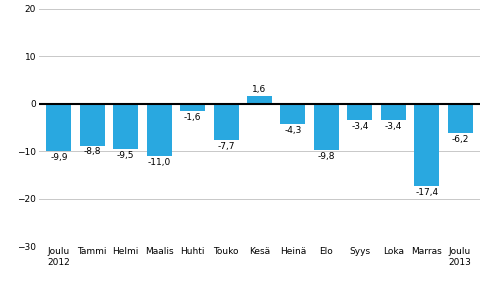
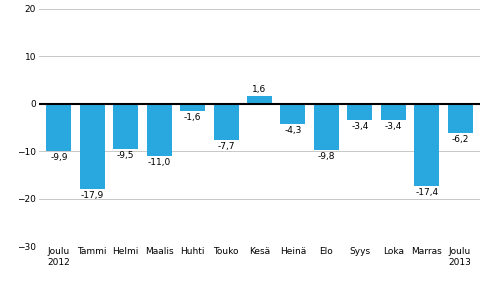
Tammi: -8,8 -> -17,9
